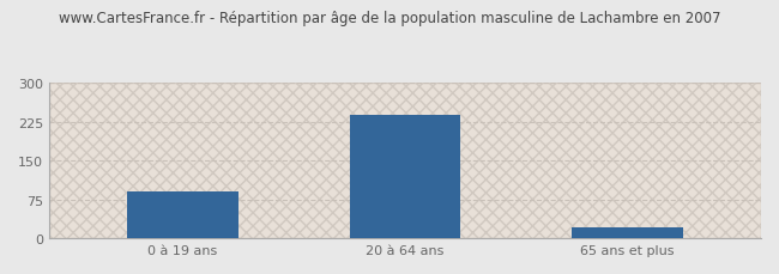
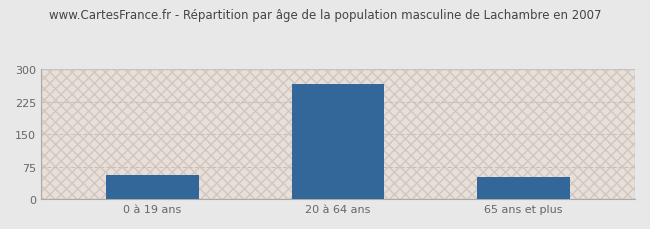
0 à 19 ans: 90 -> 55
20 à 64 ans: 238 -> 265
65 ans et plus: 20 -> 50
